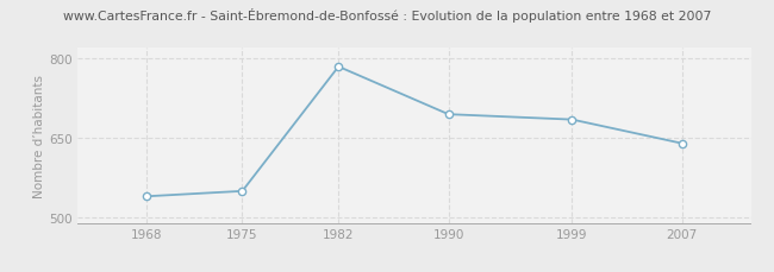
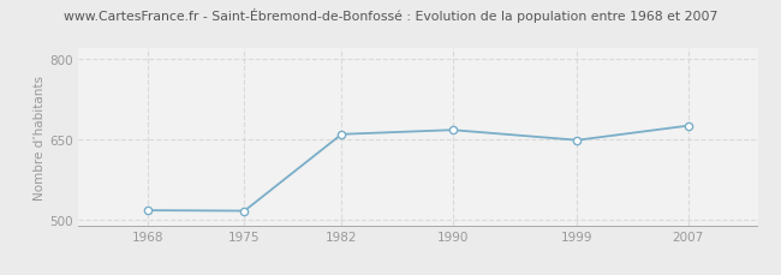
1968: 540 -> 518
1975: 550 -> 517
1982: 785 -> 660
1990: 695 -> 668
1999: 685 -> 649
2007: 640 -> 676
